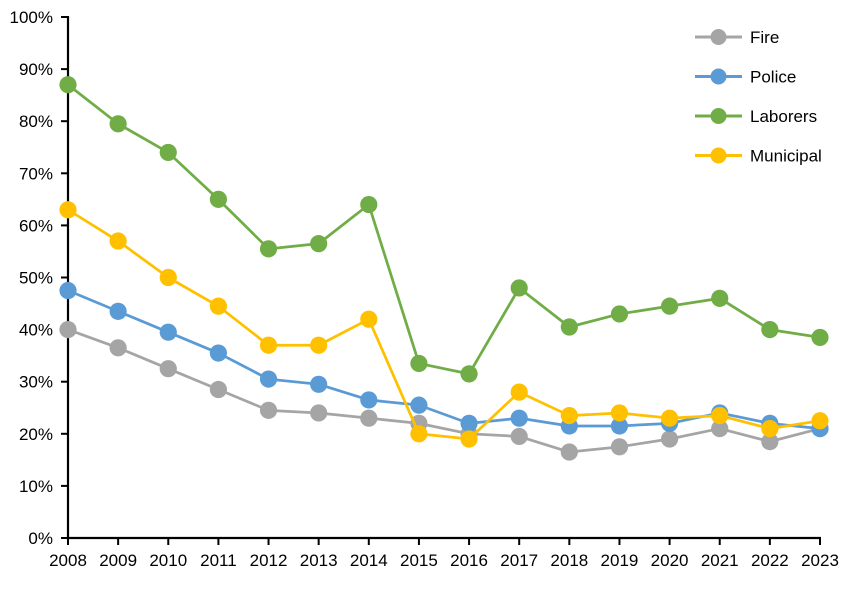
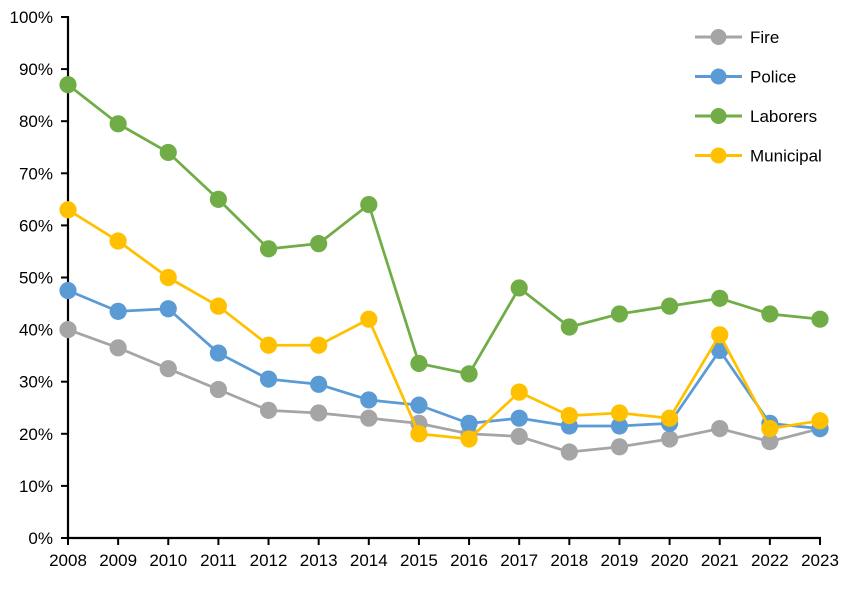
Police/2010: 40% -> 44%
Police/2021: 24% -> 36%
Municipal/2021: 24% -> 39%
Laborers/2022: 40% -> 43%
Laborers/2023: 38% -> 42%
